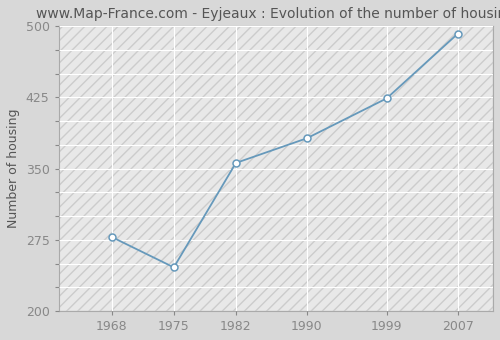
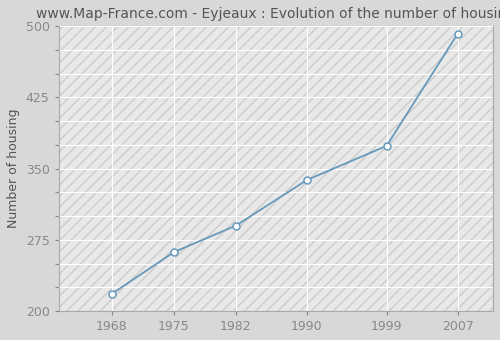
1968: 278 -> 218
1975: 246 -> 262
1982: 356 -> 290
1990: 382 -> 338
1999: 424 -> 374
